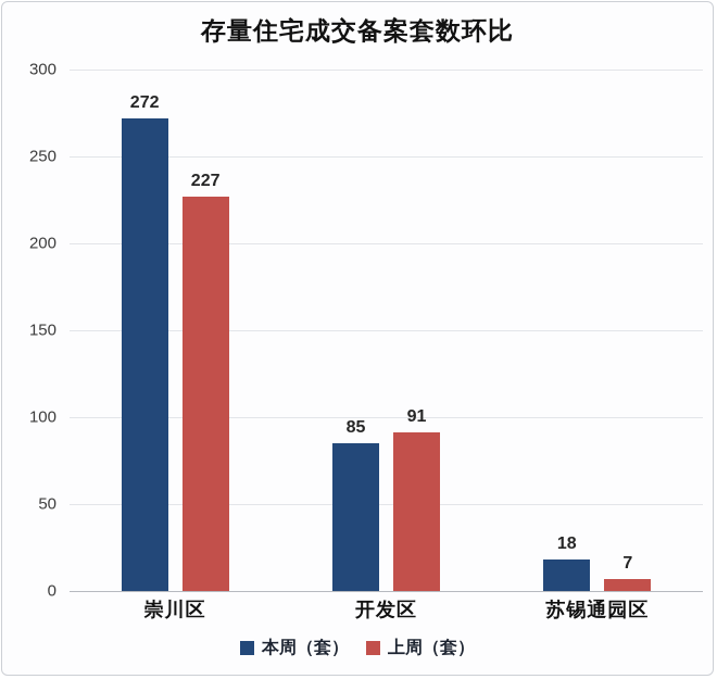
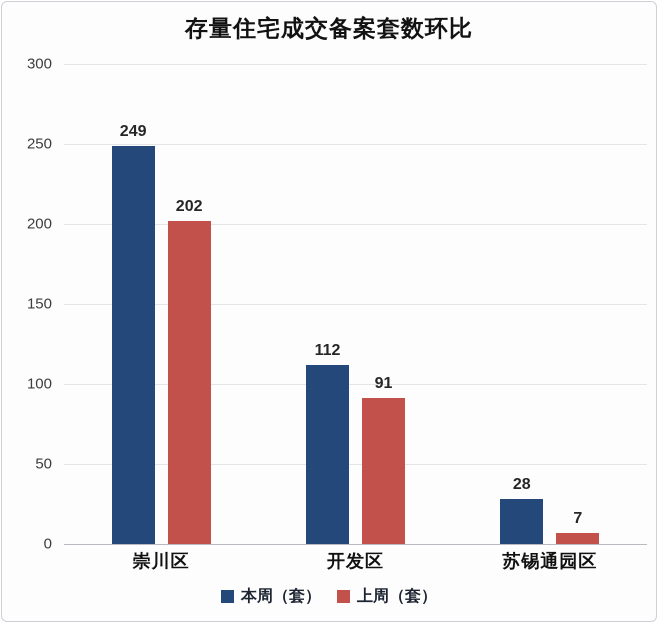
本周（套）/崇川区: 272 -> 249
上周（套）/崇川区: 227 -> 202
本周（套）/开发区: 85 -> 112
本周（套）/苏锡通园区: 18 -> 28
